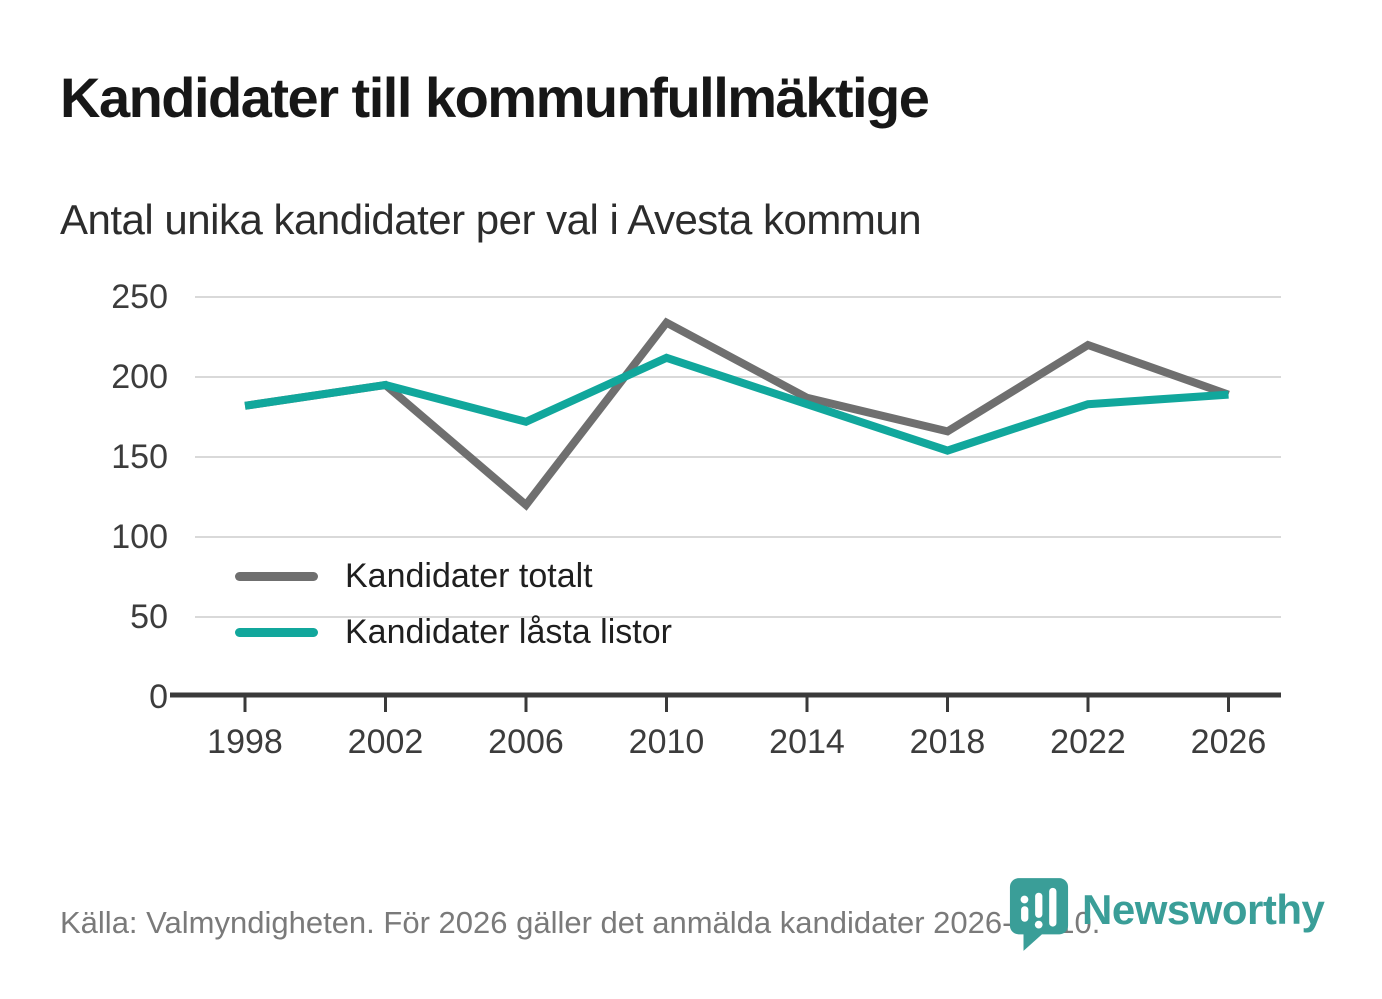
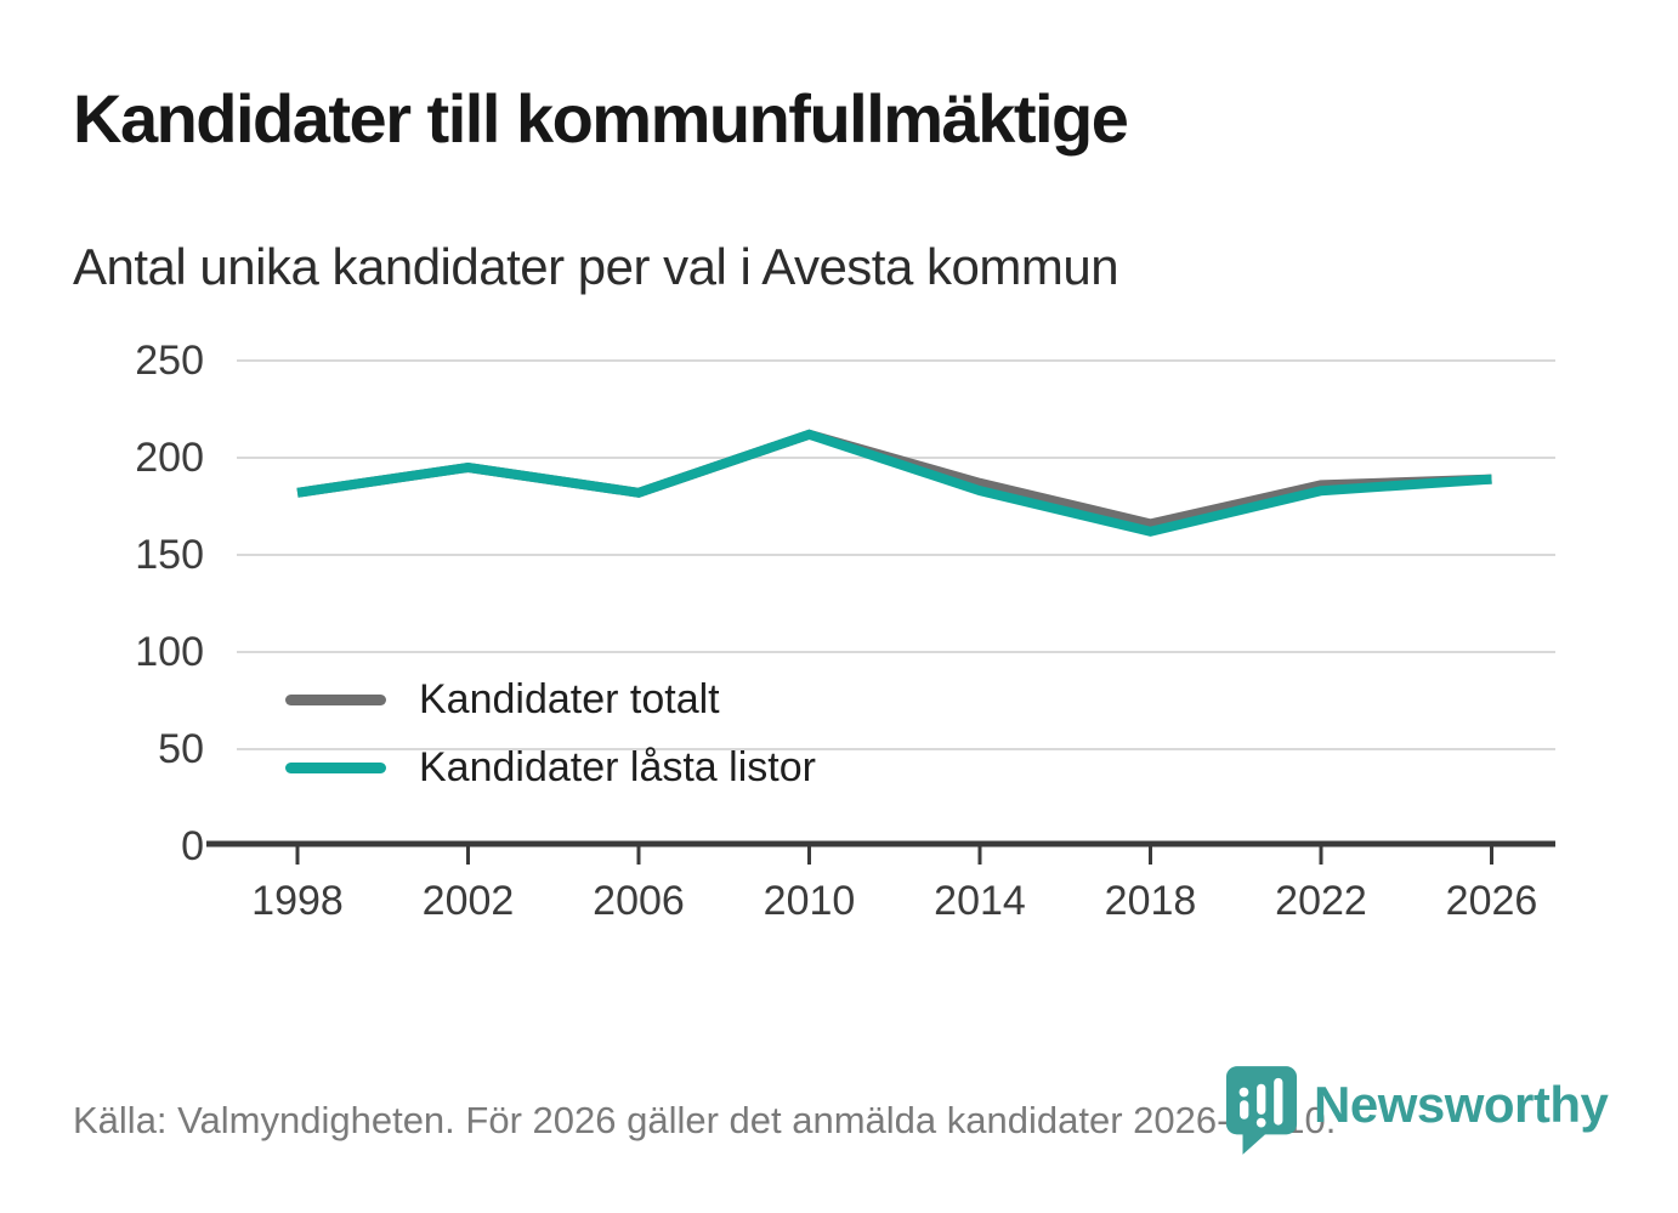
Kandidater totalt/2006: 120 -> 182
Kandidater låsta listor/2006: 172 -> 182
Kandidater totalt/2010: 234 -> 212
Kandidater låsta listor/2018: 154 -> 162
Kandidater totalt/2022: 220 -> 186
